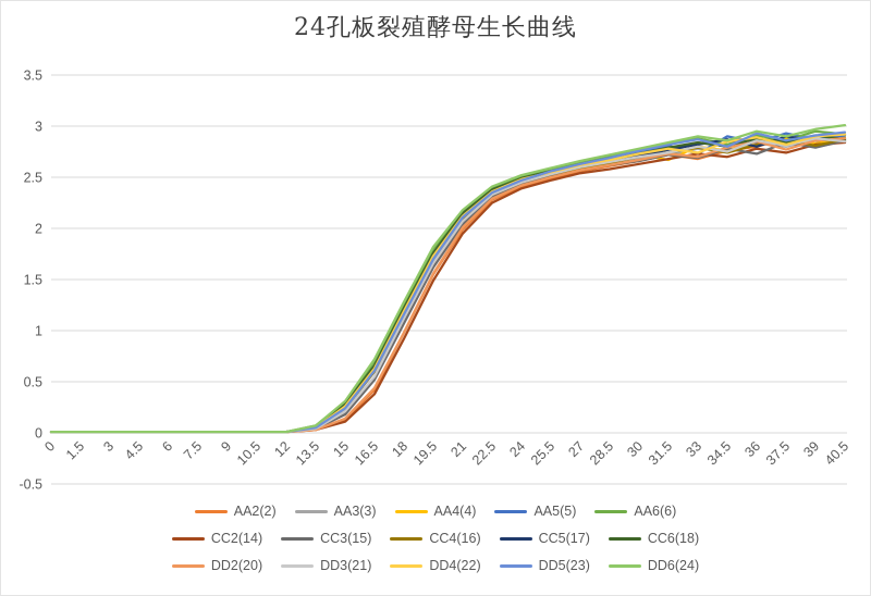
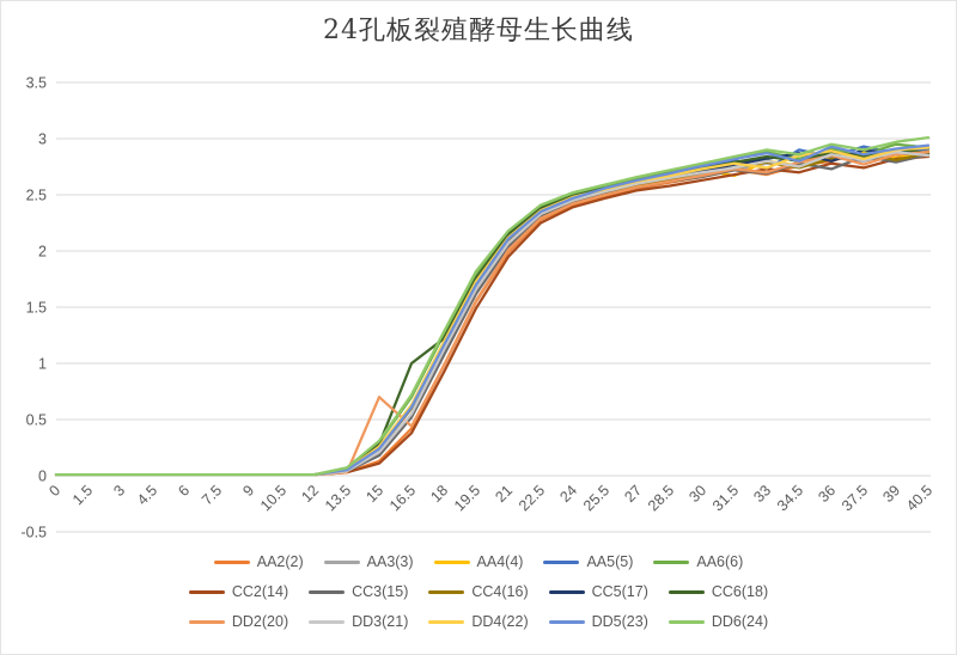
DD2(20)/15: 0.1 -> 0.7
CC6(18)/16.5: 0.7 -> 1.0
